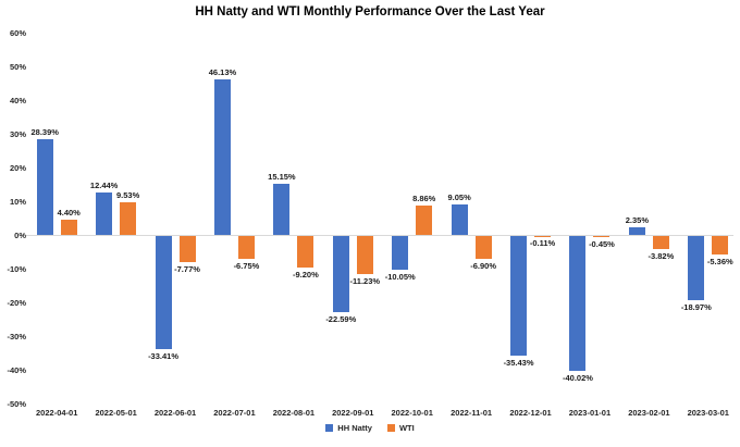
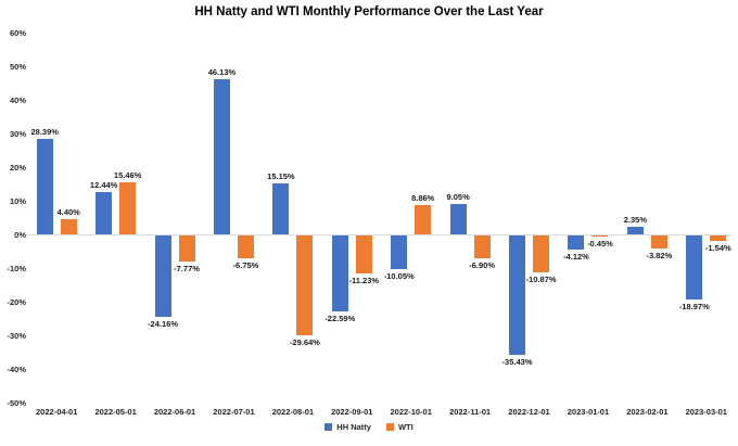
WTI/2022-05-01: 9.53% -> 15.46%
HH Natty/2022-06-01: -33.41% -> -24.16%
WTI/2022-08-01: -9.20% -> -29.64%
WTI/2022-12-01: -0.11% -> -10.87%
HH Natty/2023-01-01: -40.02% -> -4.12%
WTI/2023-03-01: -5.36% -> -1.54%
